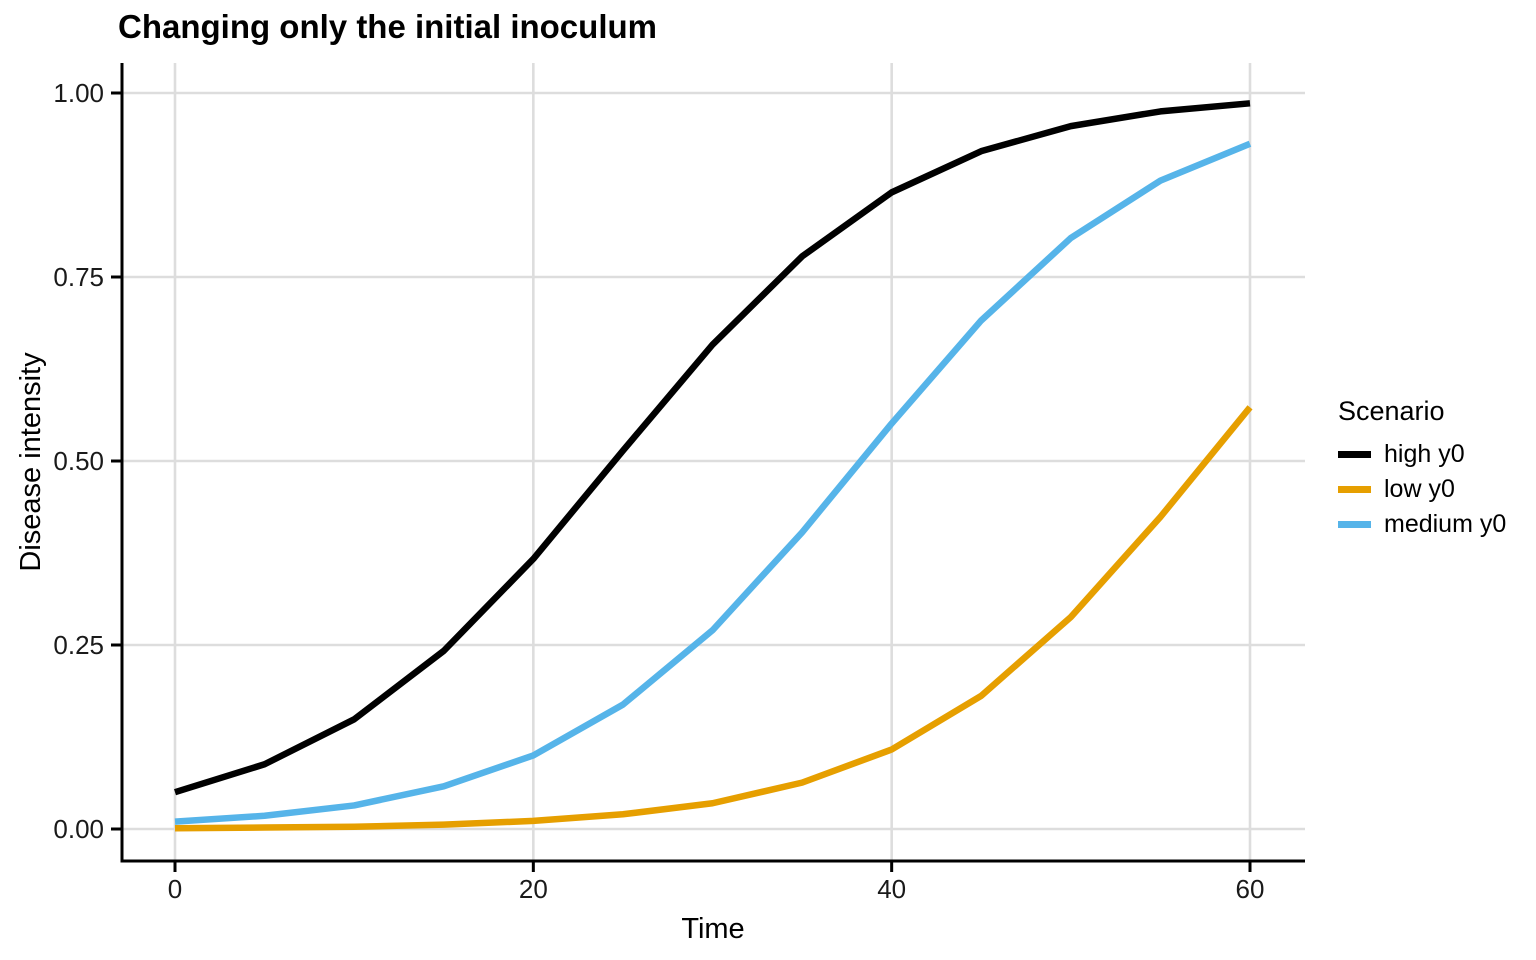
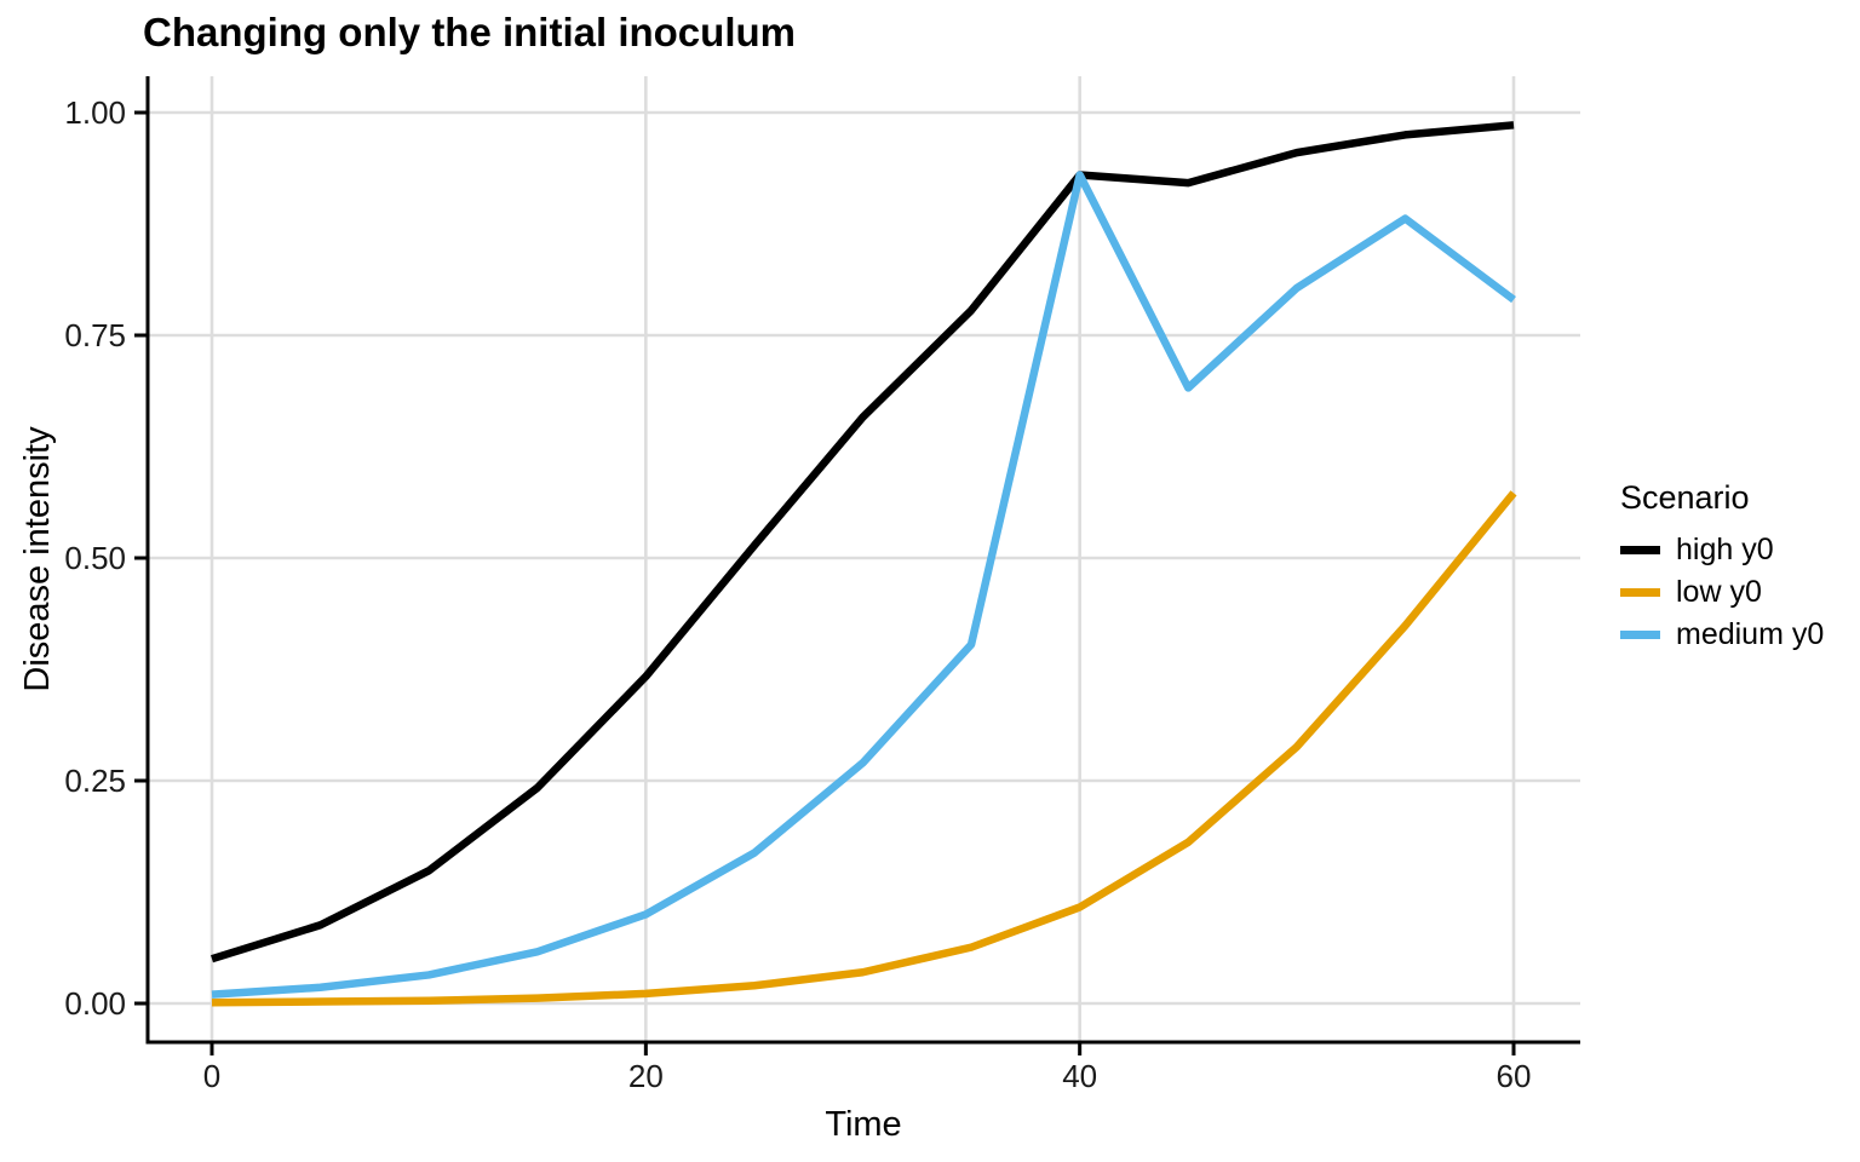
high y0/40: 0.86 -> 0.93
medium y0/40: 0.55 -> 0.93
medium y0/60: 0.93 -> 0.79
